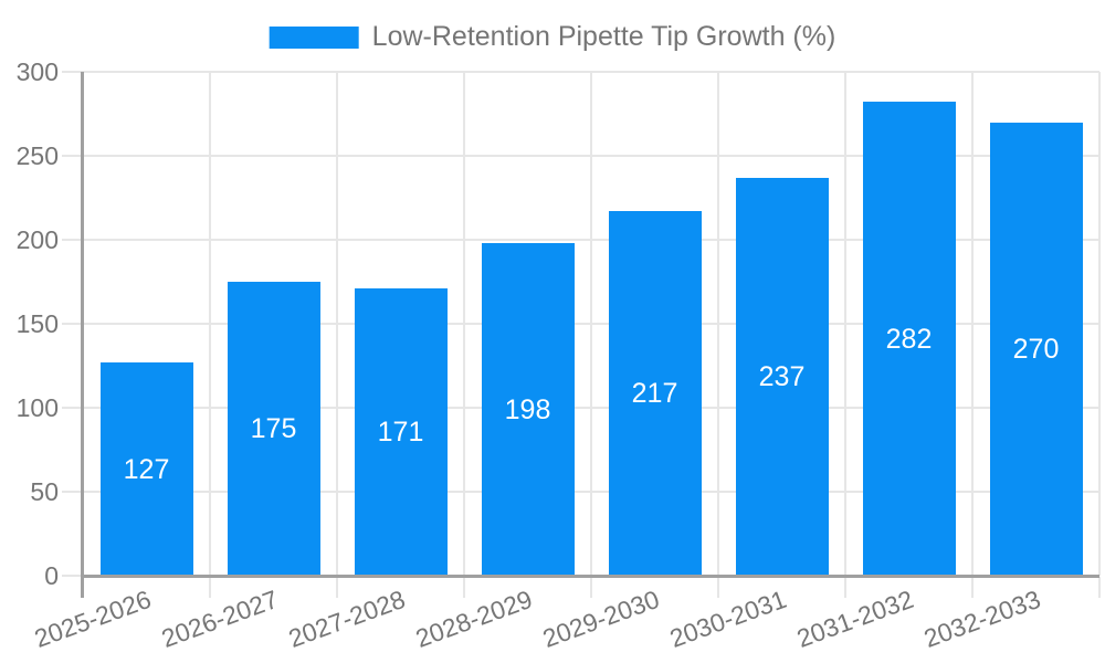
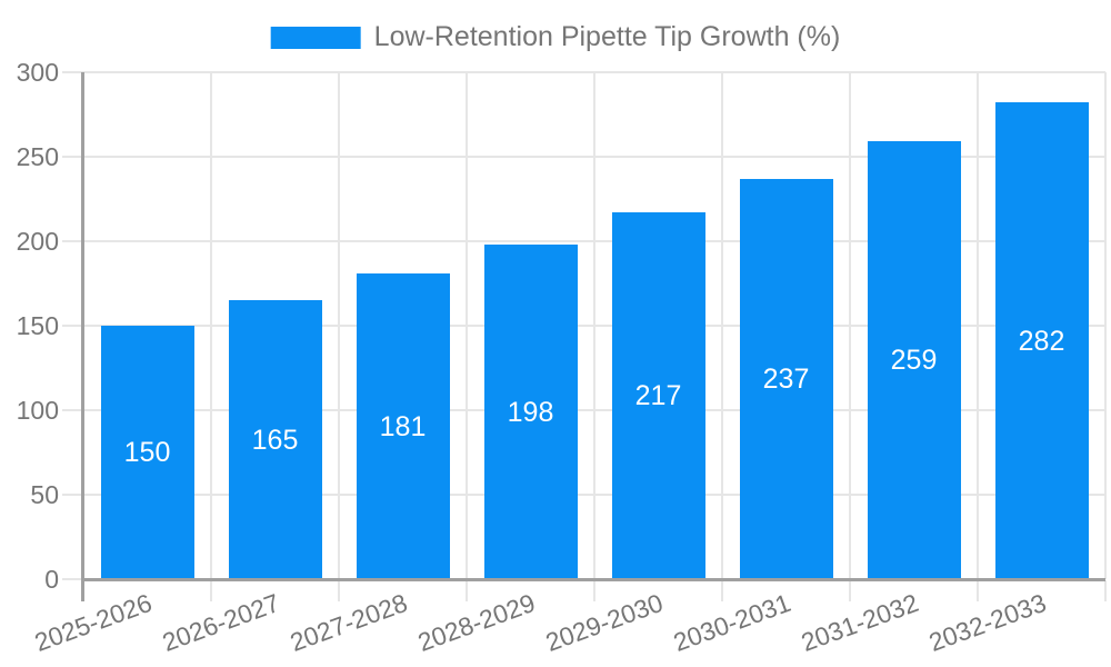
2025-2026: 127 -> 150
2026-2027: 175 -> 165
2027-2028: 171 -> 181
2031-2032: 282 -> 259
2032-2033: 270 -> 282
